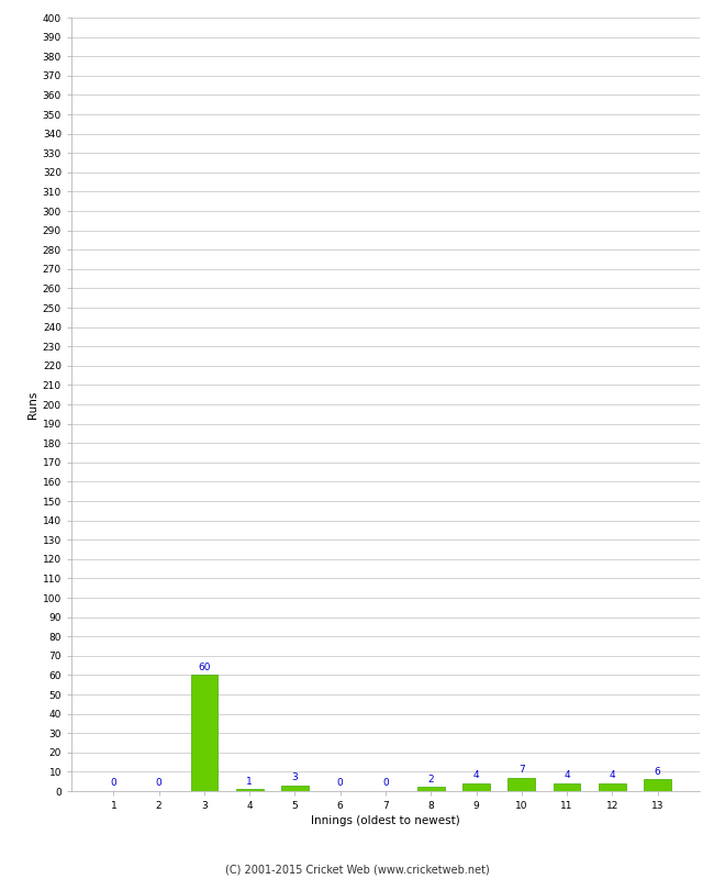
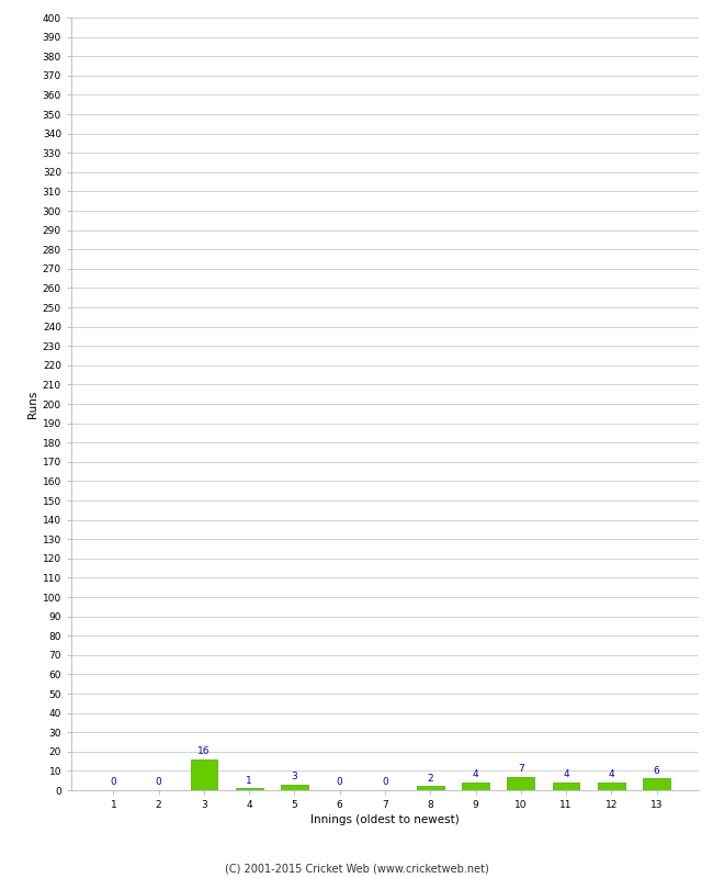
3: 60 -> 16
